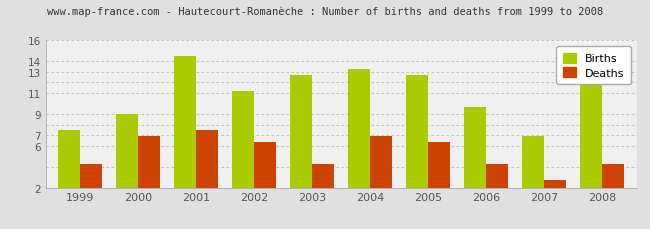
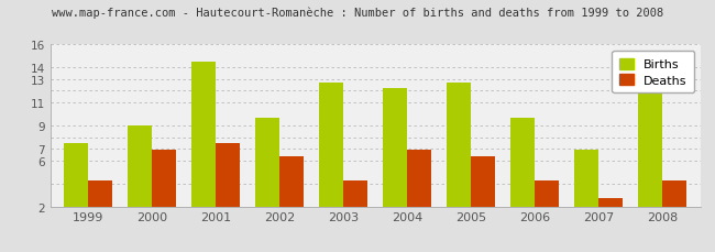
Births/2002: 11.2 -> 9.7
Births/2004: 13.3 -> 12.2
